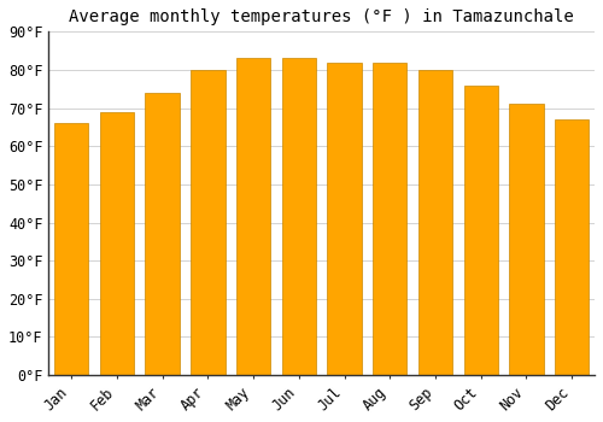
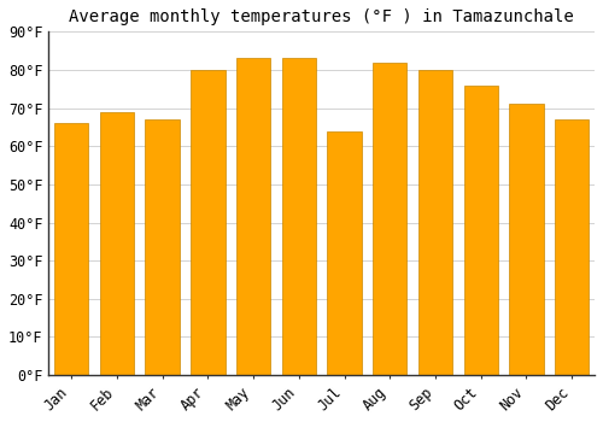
Mar: 74°F -> 67°F
Jul: 82°F -> 64°F
